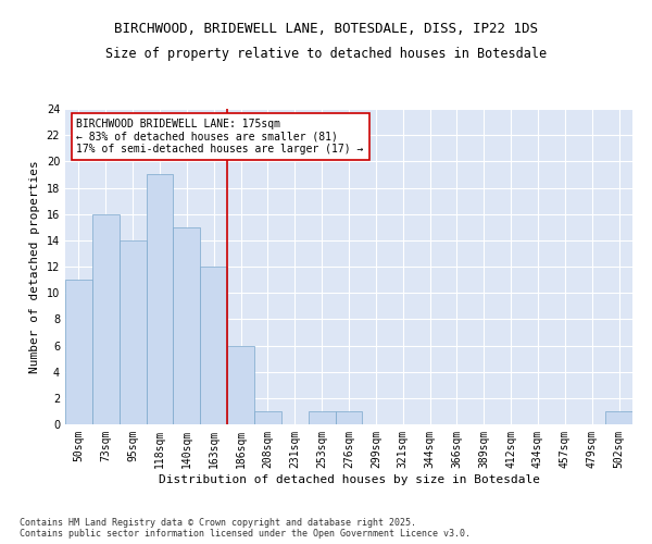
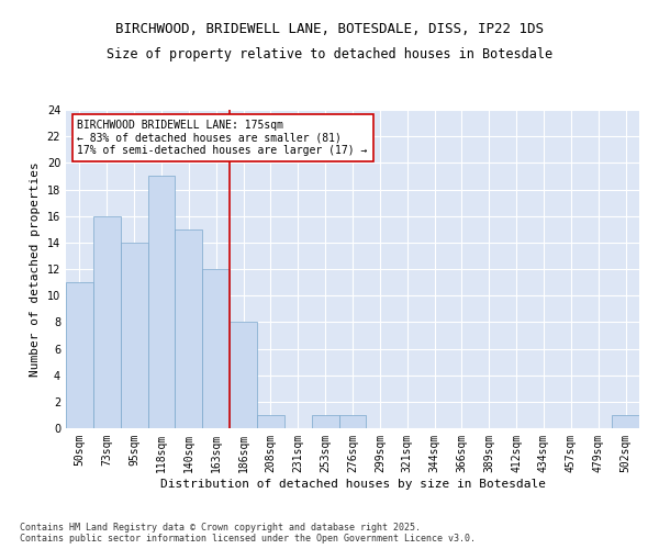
186sqm: 6 -> 8
